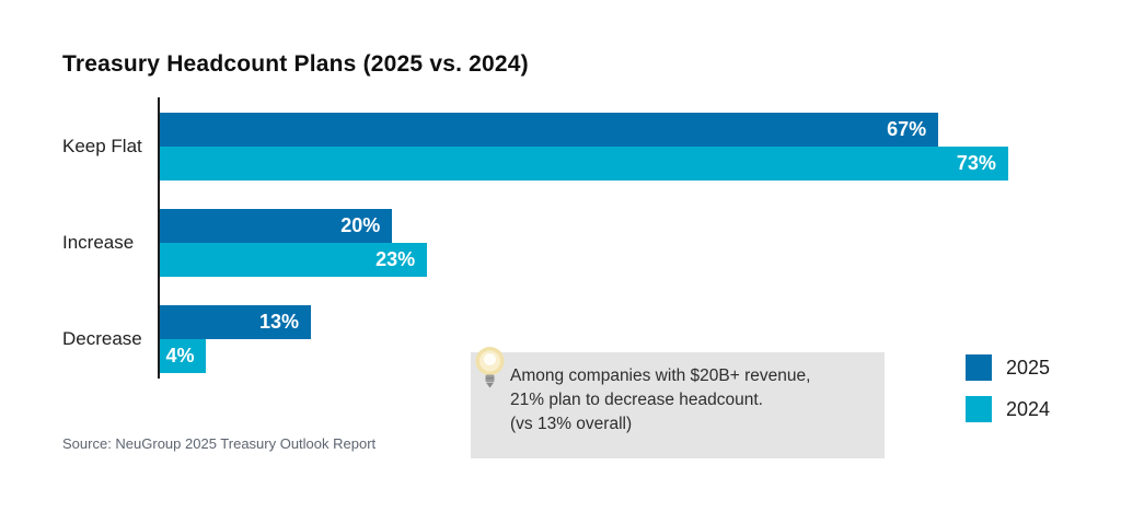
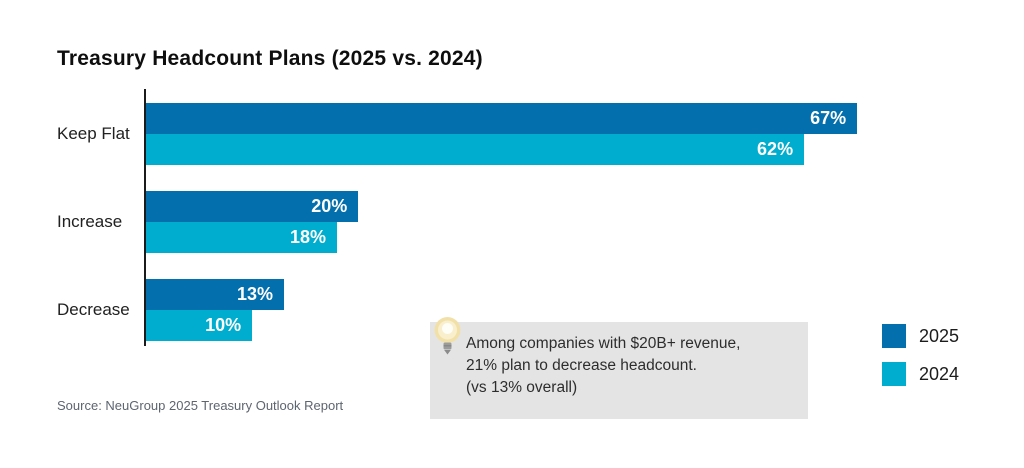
2024/Keep Flat: 73% -> 62%
2024/Increase: 23% -> 18%
2024/Decrease: 4% -> 10%
